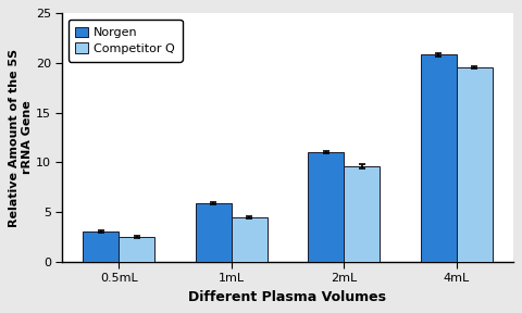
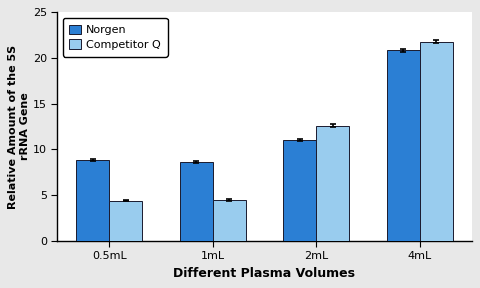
Norgen/0.5mL: 3.0 -> 8.8
Competitor Q/0.5mL: 2.5 -> 4.4
Norgen/1mL: 5.8 -> 8.6
Competitor Q/2mL: 9.6 -> 12.6
Competitor Q/4mL: 19.6 -> 21.8
